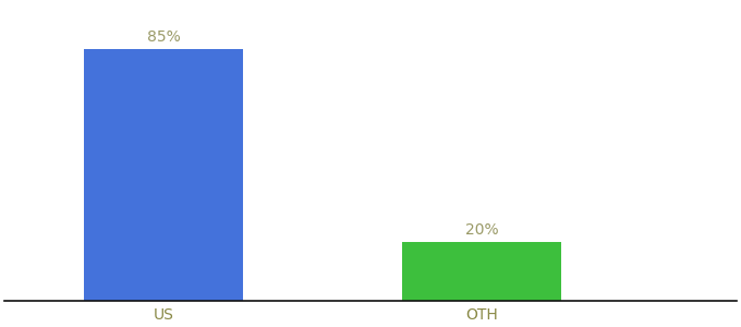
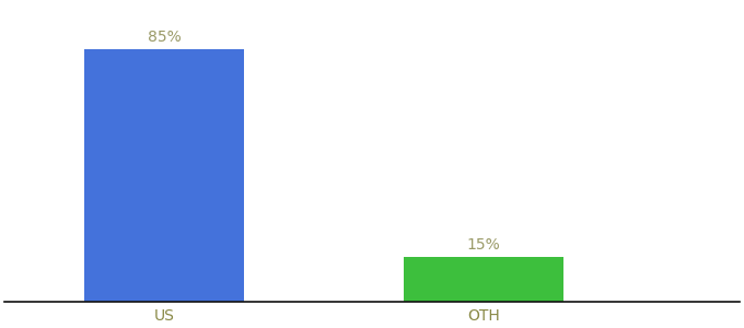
OTH: 20% -> 15%
